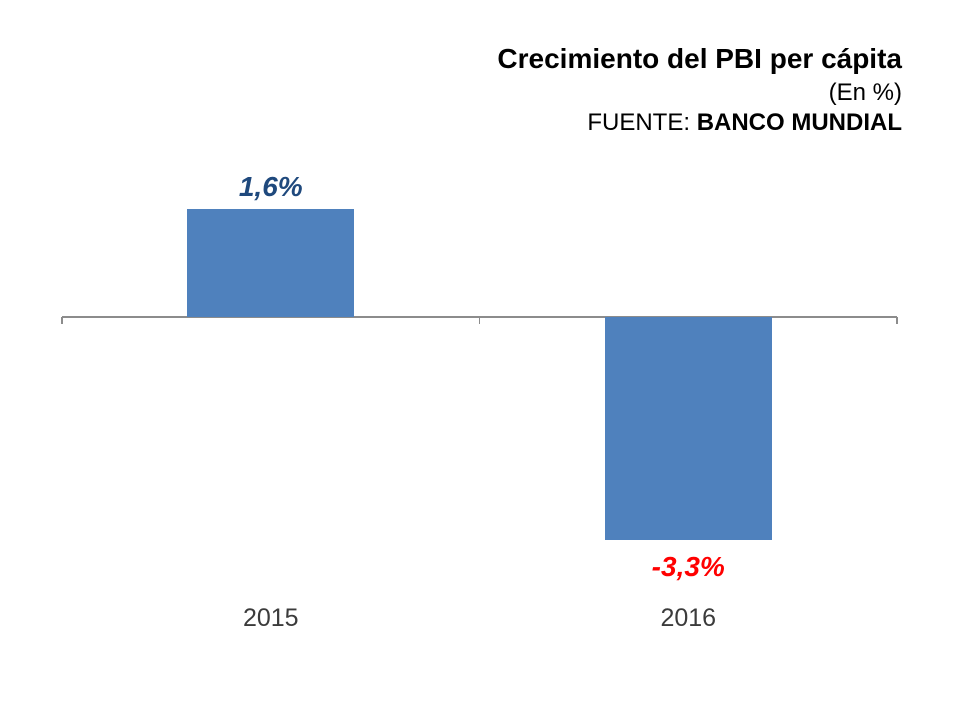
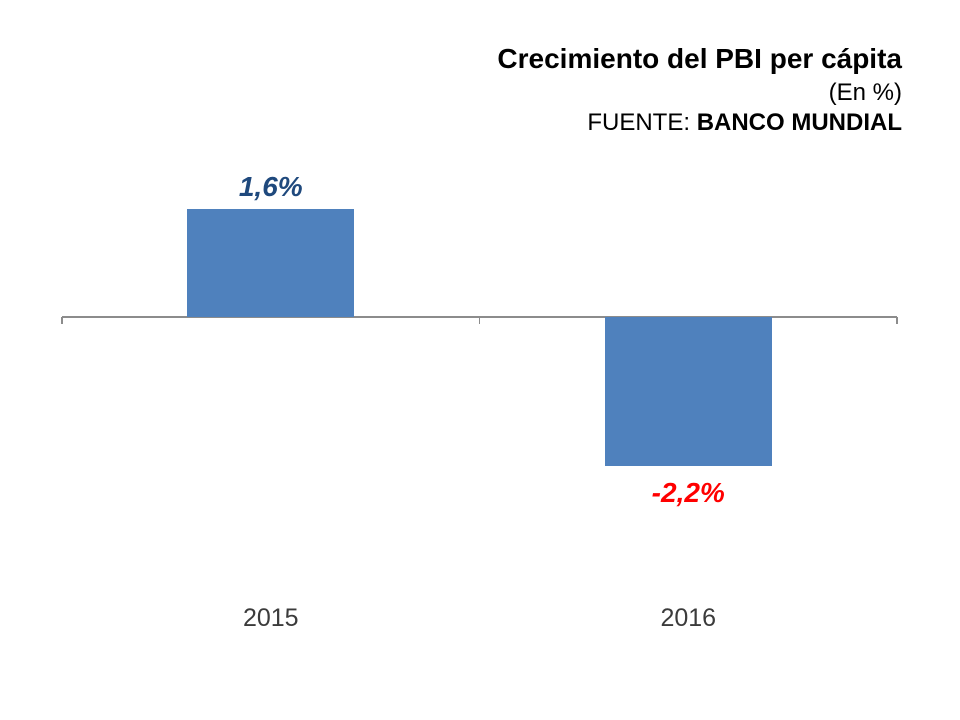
2016: -3,3% -> -2,2%
